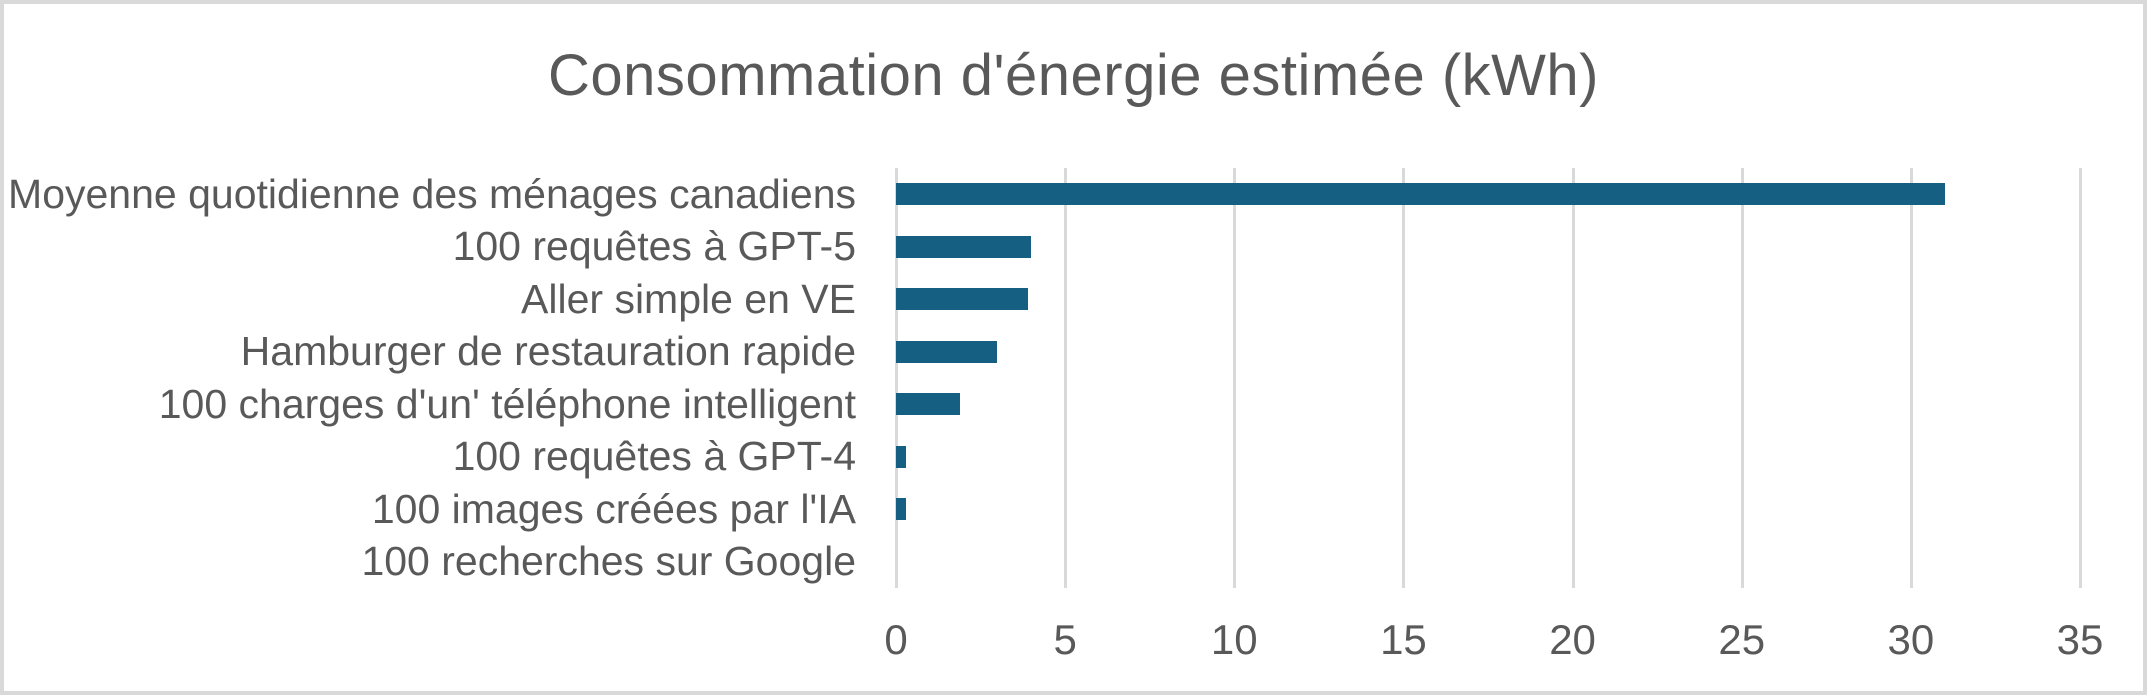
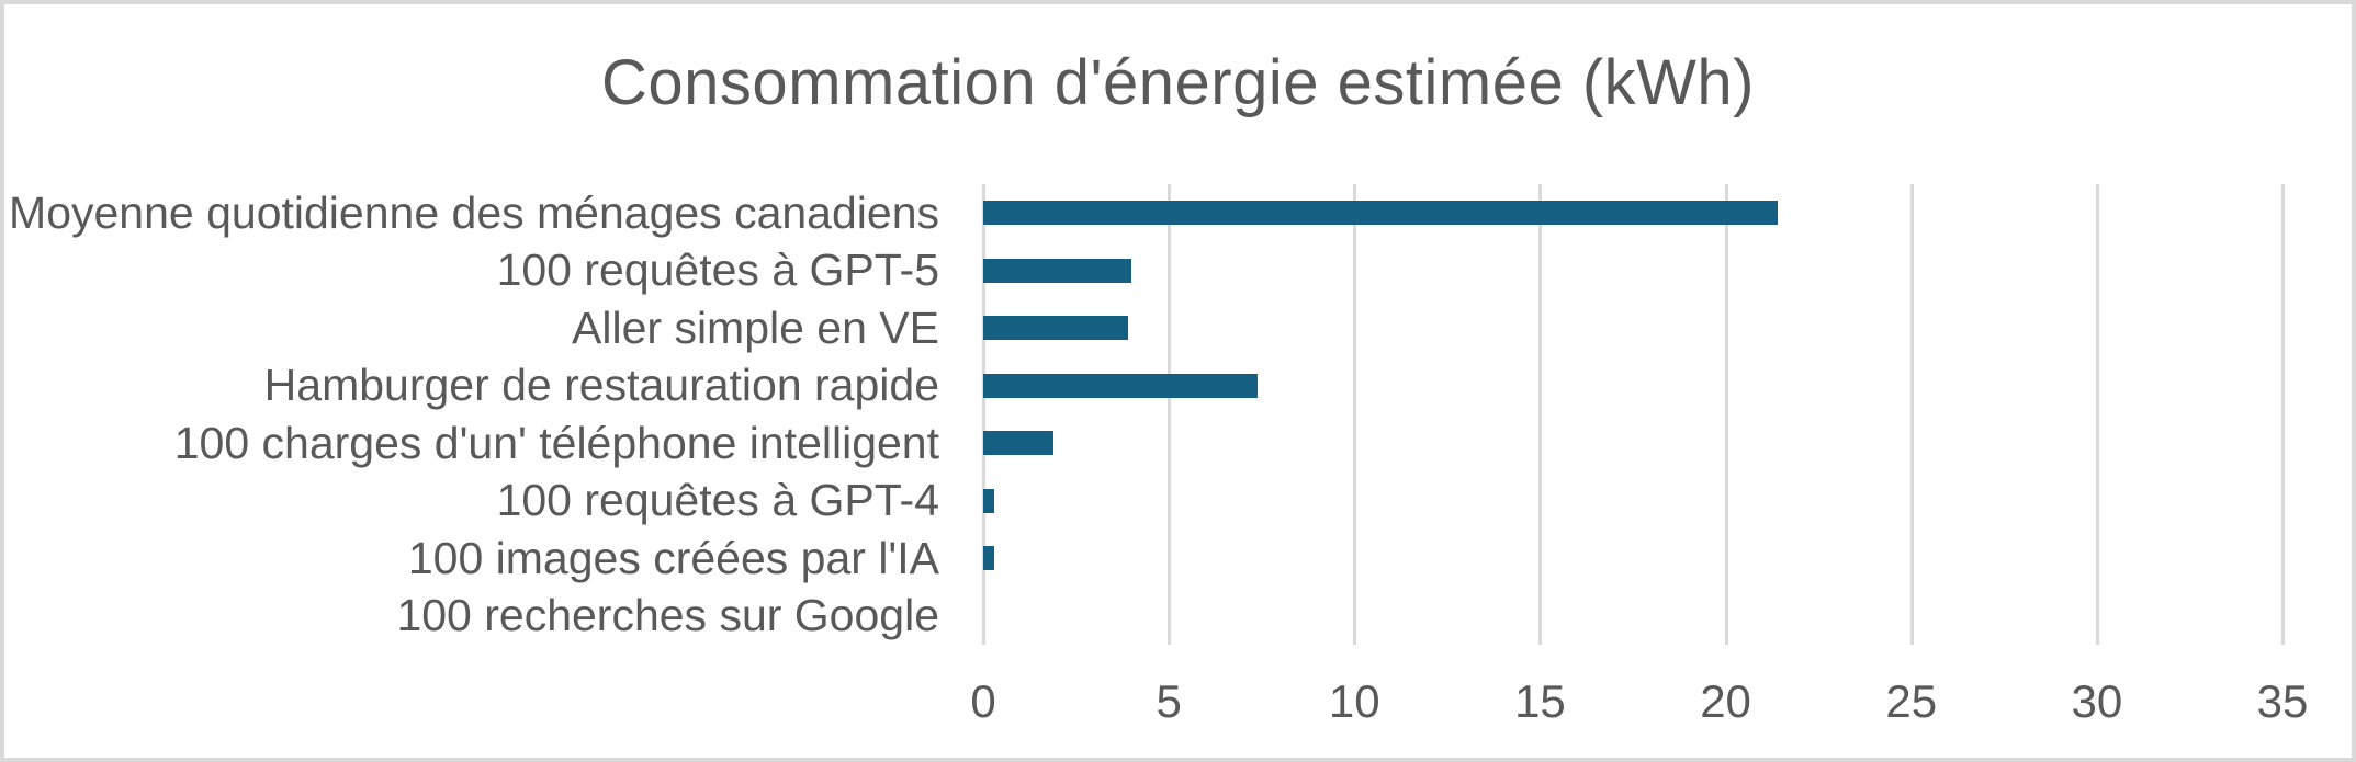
Moyenne quotidienne des ménages canadiens: 31.0 -> 21.4
Hamburger de restauration rapide: 3.0 -> 7.4
